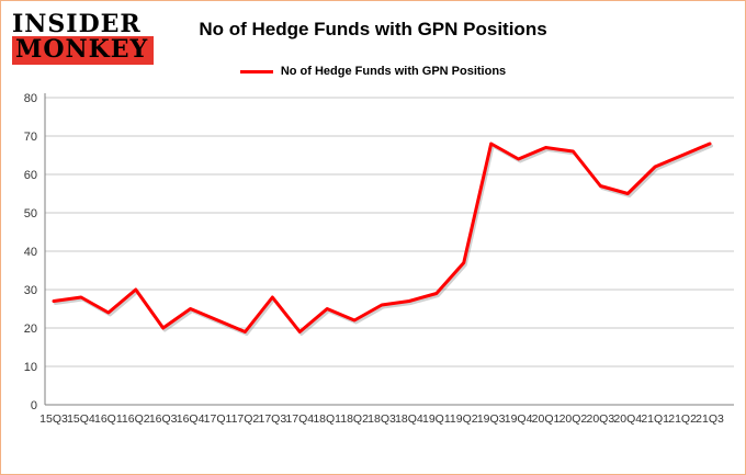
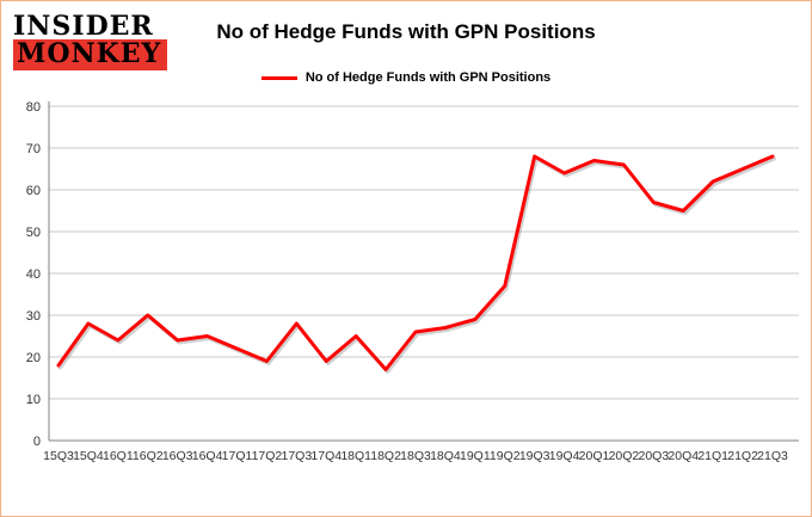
15Q3: 27 -> 18
16Q3: 20 -> 24
18Q2: 22 -> 17
